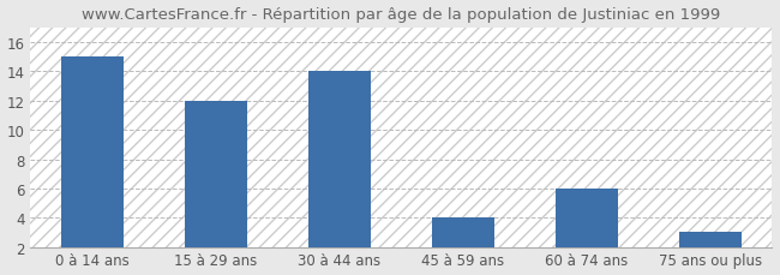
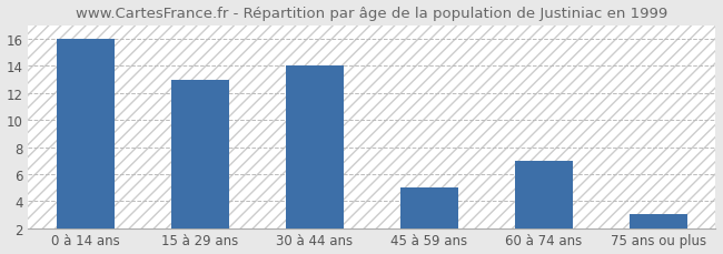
0 à 14 ans: 15 -> 16
15 à 29 ans: 12 -> 13
45 à 59 ans: 4 -> 5
60 à 74 ans: 6 -> 7
